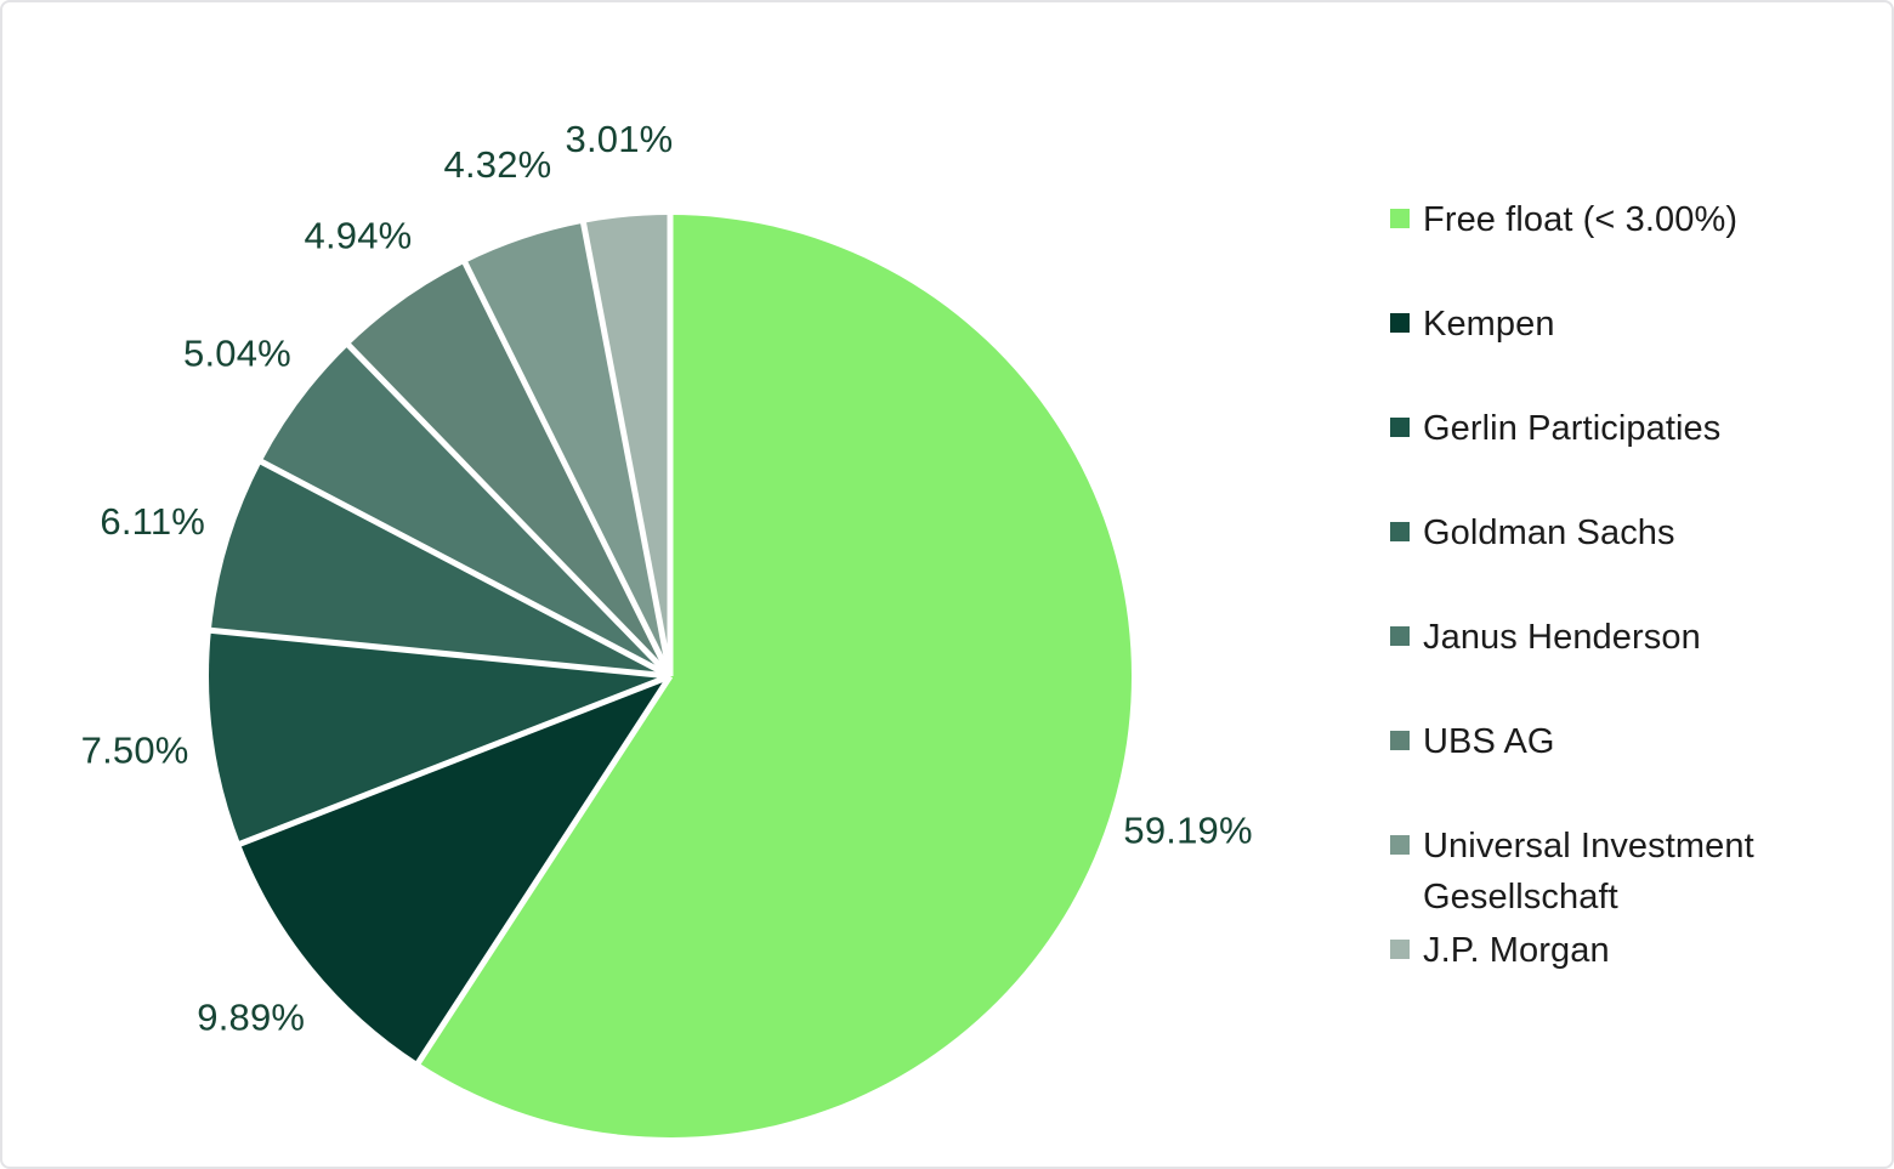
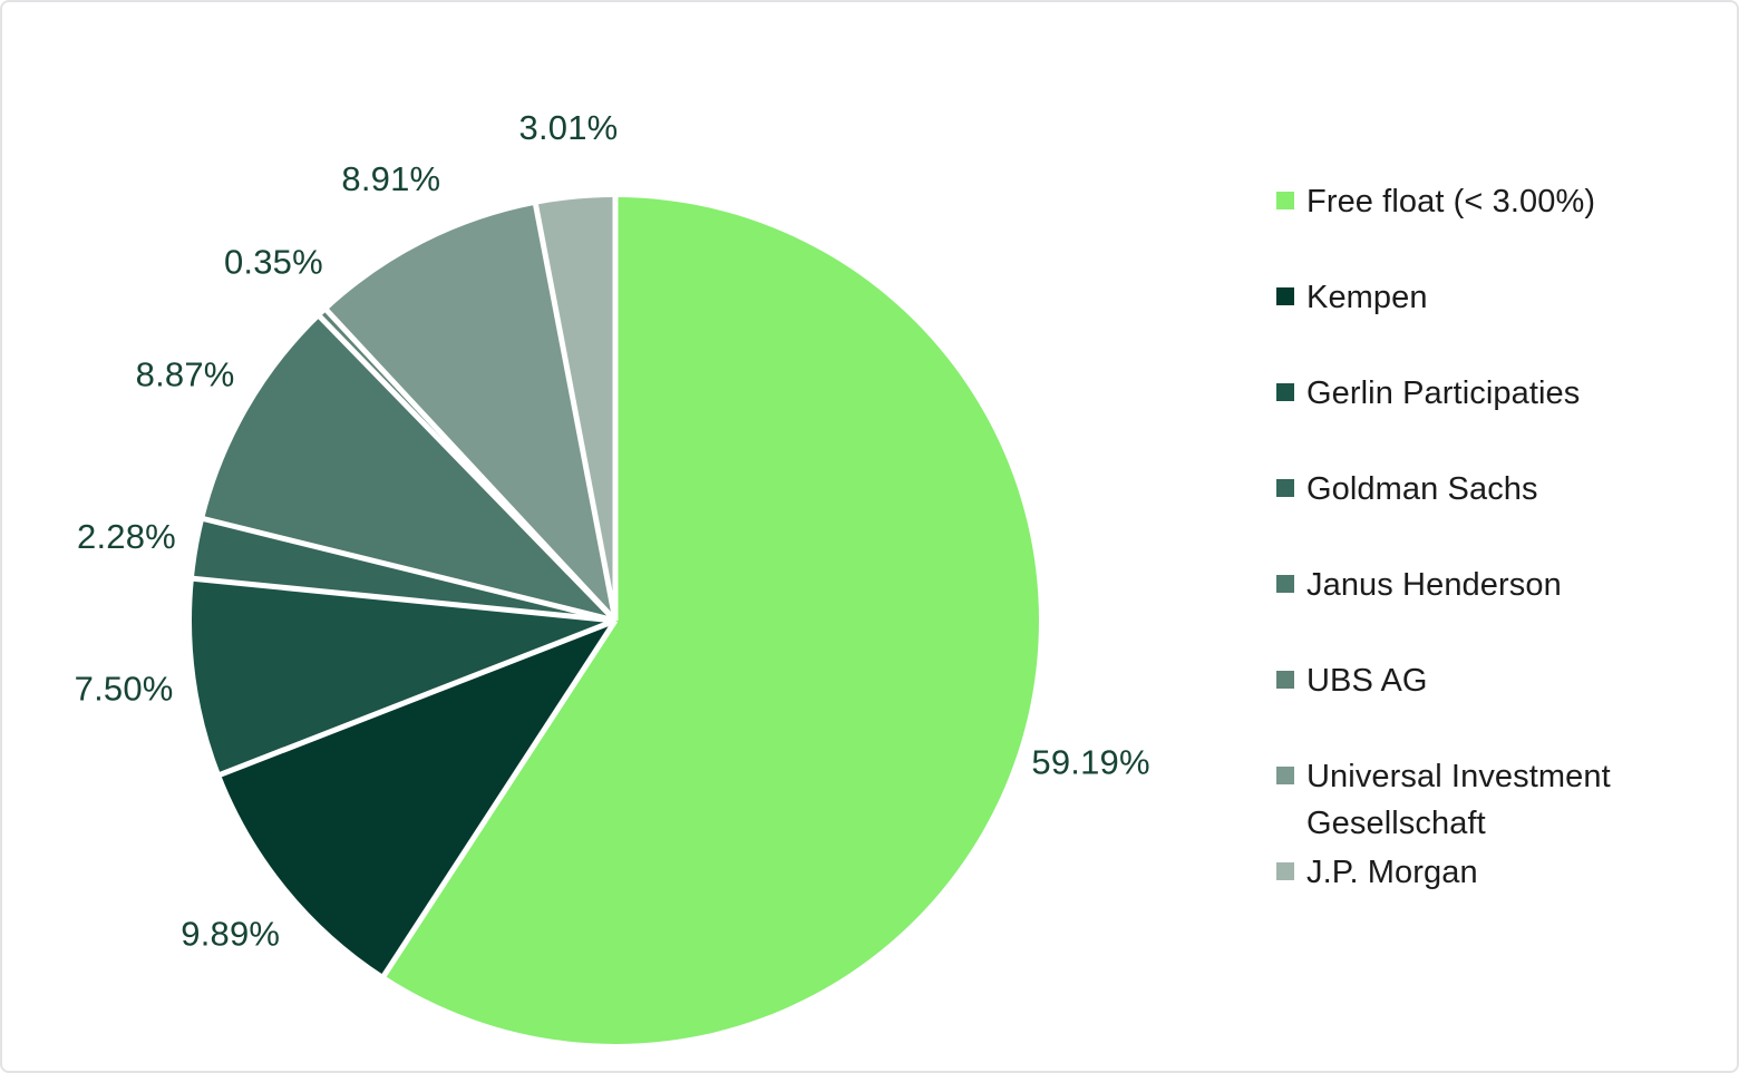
Goldman Sachs: 6.11% -> 2.28%
Janus Henderson: 5.04% -> 8.87%
UBS AG: 4.94% -> 0.35%
Universal Investment Gesellschaft: 4.32% -> 8.91%
